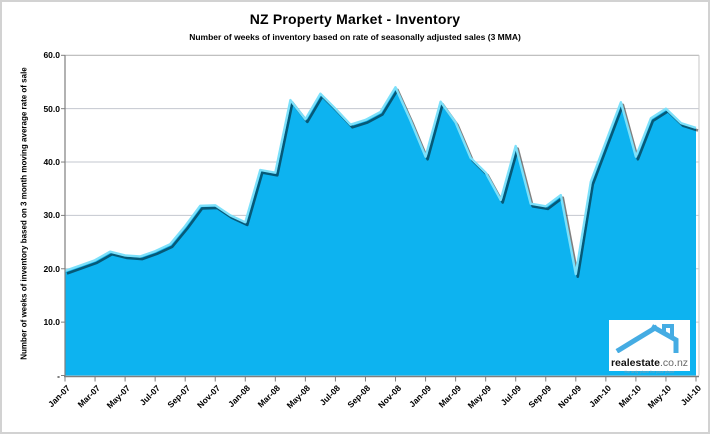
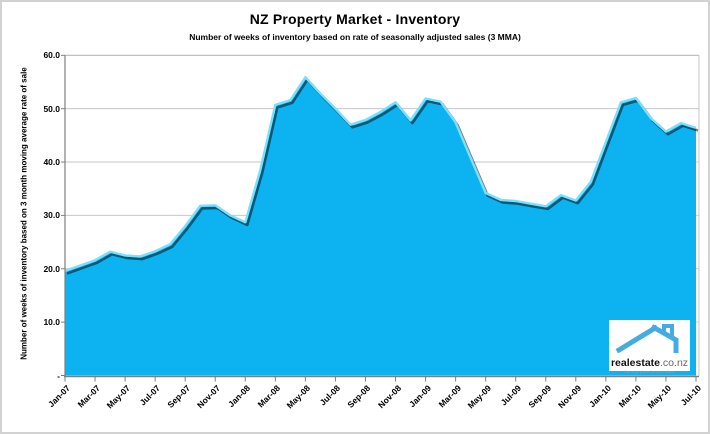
Mar-08: 38 -> 51
May-08: 48 -> 56
Nov-08: 54 -> 51
Jan-09: 41 -> 52
May-09: 38 -> 34
Jul-09: 43 -> 33
Nov-09: 19 -> 33
Mar-10: 41 -> 52
May-10: 50 -> 46
